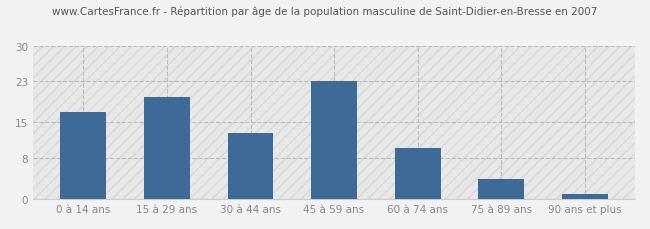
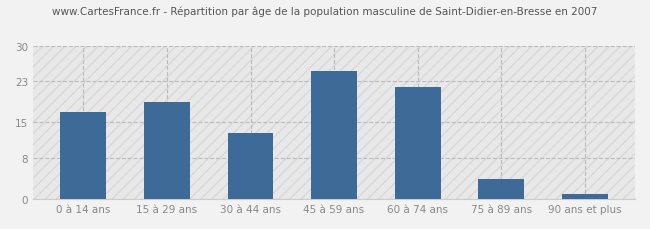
15 à 29 ans: 20 -> 19
45 à 59 ans: 23 -> 25
60 à 74 ans: 10 -> 22
